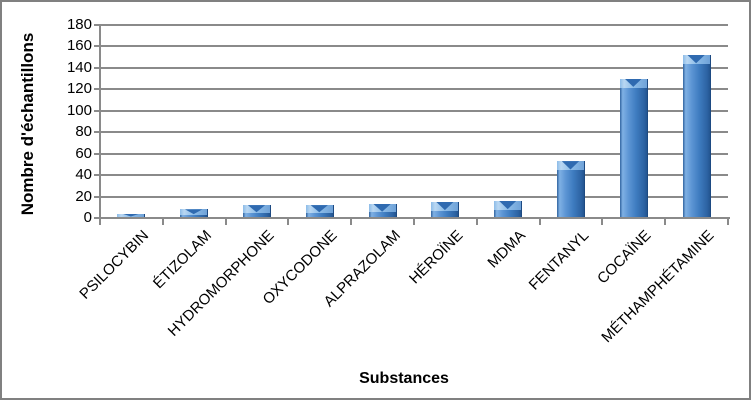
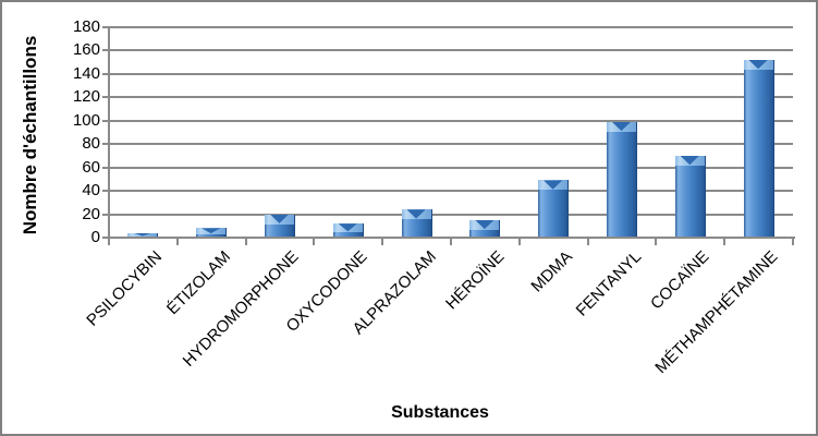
HYDROMORPHONE: 12 -> 20
ALPRAZOLAM: 13 -> 24
MDMA: 16 -> 49
FENTANYL: 53 -> 99
COCAÏNE: 130 -> 70
